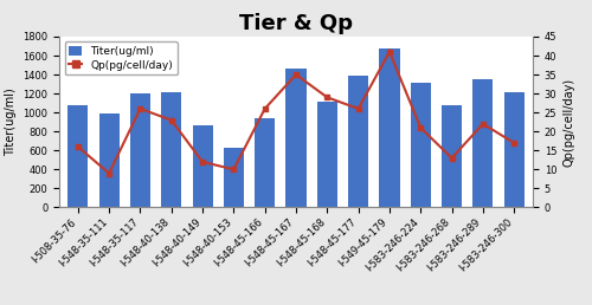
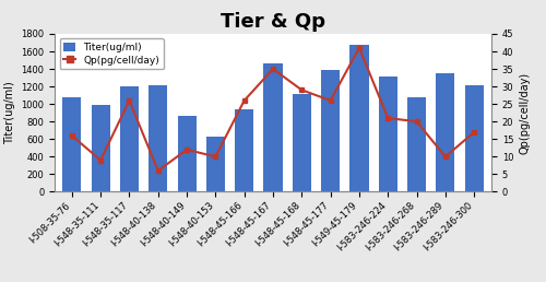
Qp(pg/cell/day)/I-548-40-138: 23 -> 6
Qp(pg/cell/day)/I-583-246-268: 13 -> 20
Qp(pg/cell/day)/I-583-246-289: 22 -> 10
